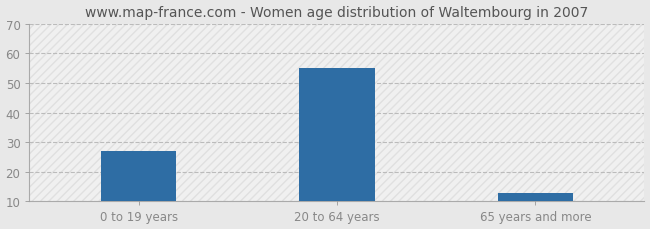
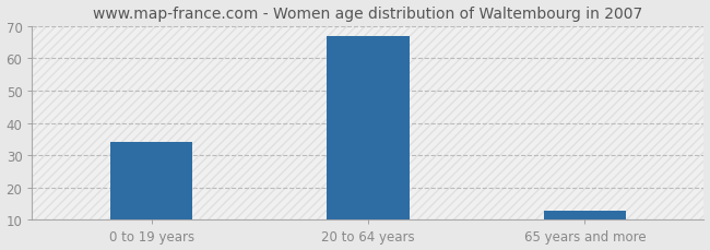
0 to 19 years: 27 -> 34
20 to 64 years: 55 -> 67
